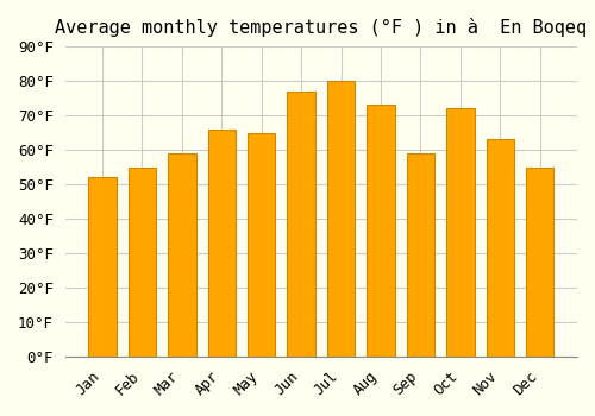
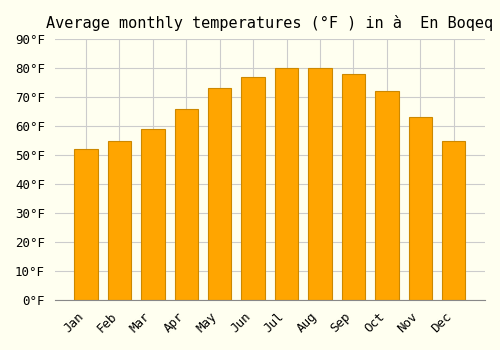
May: 65°F -> 73°F
Aug: 73°F -> 80°F
Sep: 59°F -> 78°F
